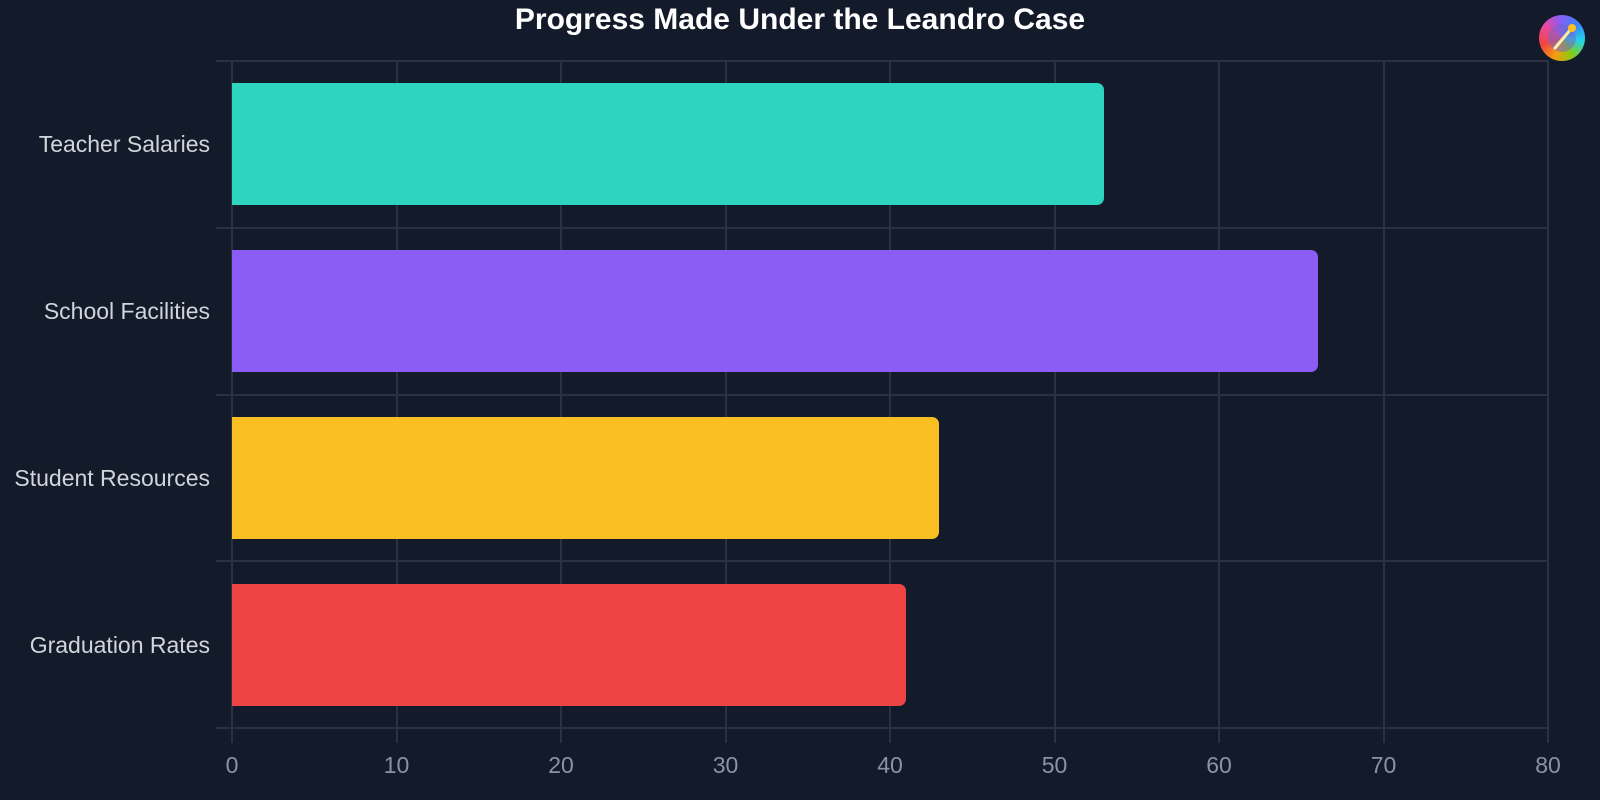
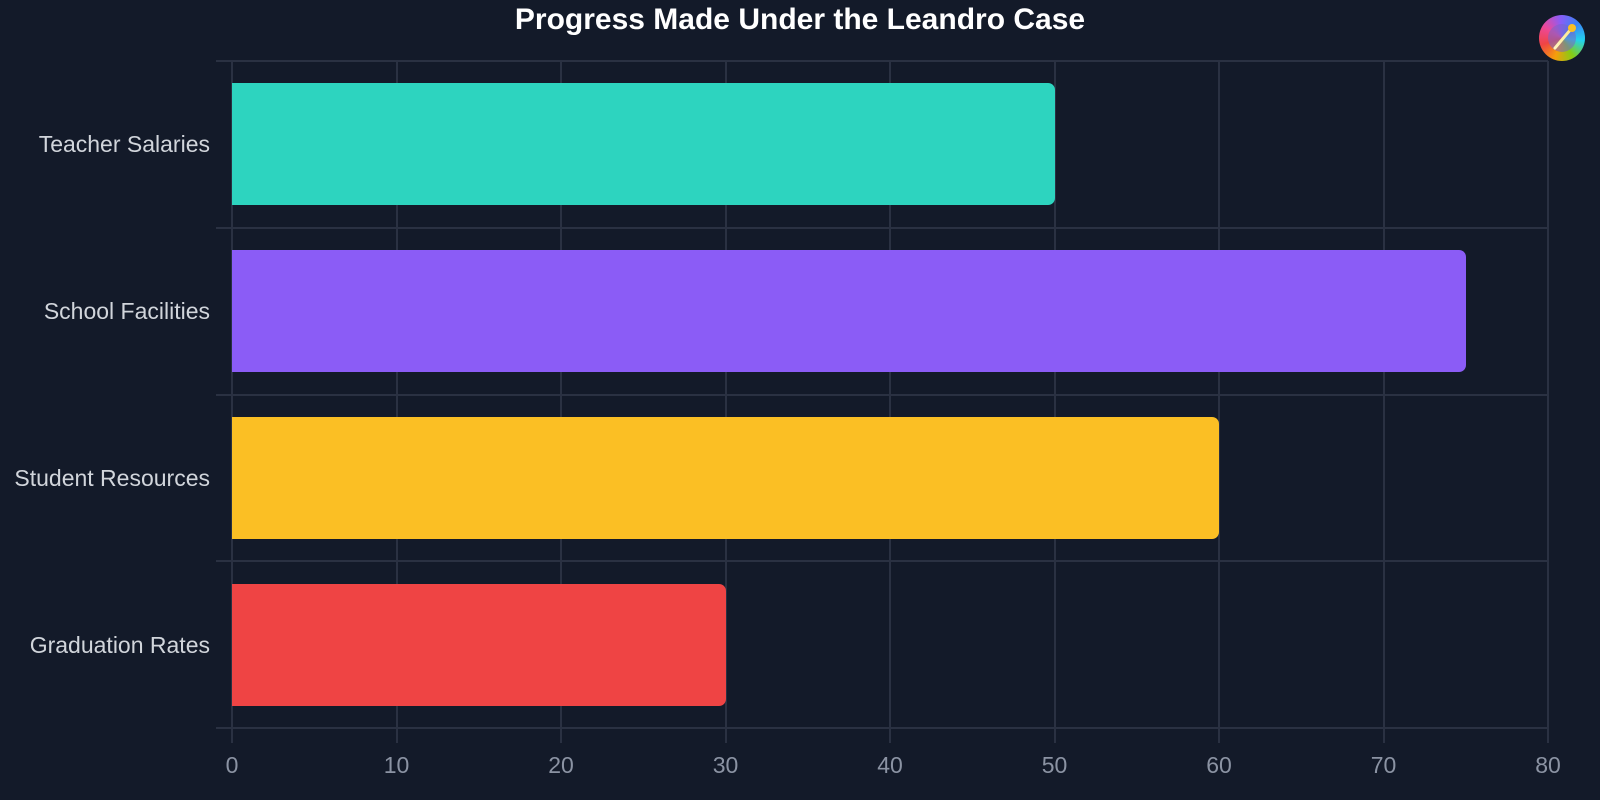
Teacher Salaries: 53 -> 50
School Facilities: 66 -> 75
Student Resources: 43 -> 60
Graduation Rates: 41 -> 30
